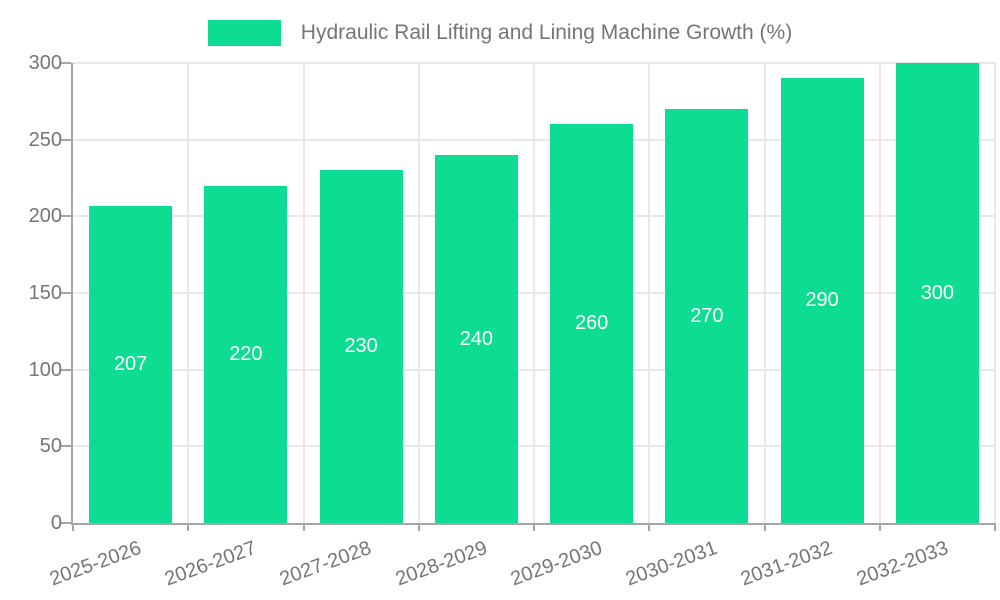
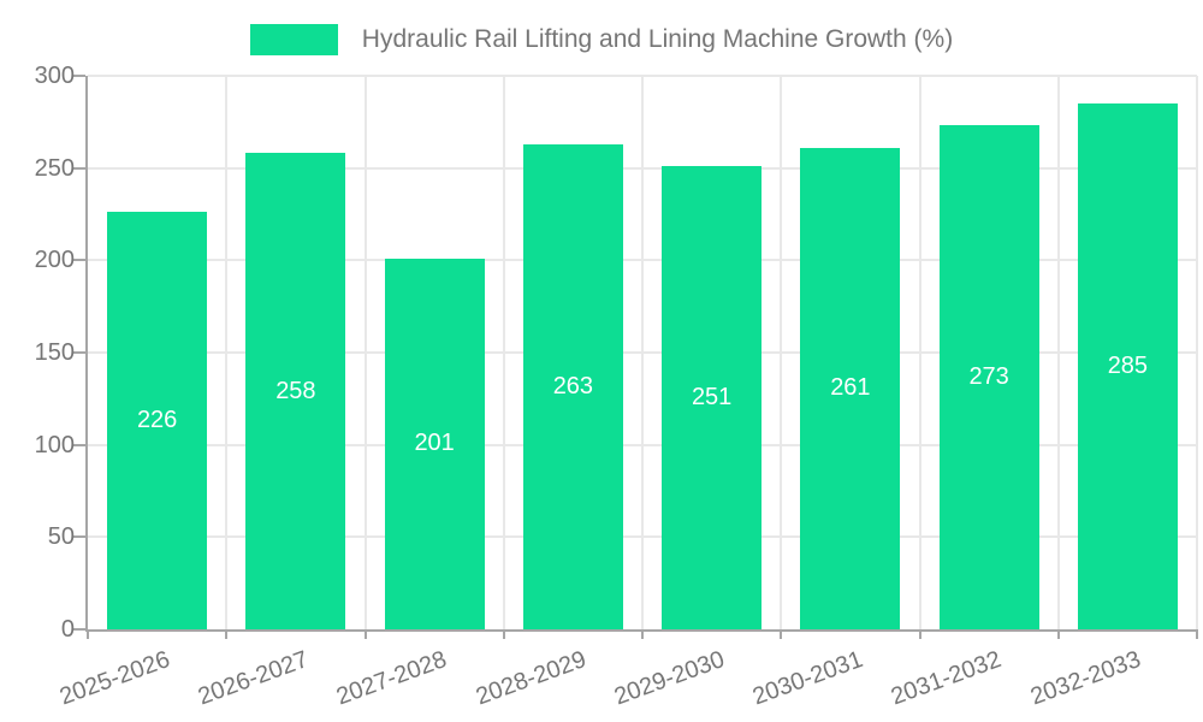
2025-2026: 207 -> 226
2026-2027: 220 -> 258
2027-2028: 230 -> 201
2028-2029: 240 -> 263
2029-2030: 260 -> 251
2030-2031: 270 -> 261
2031-2032: 290 -> 273
2032-2033: 300 -> 285
